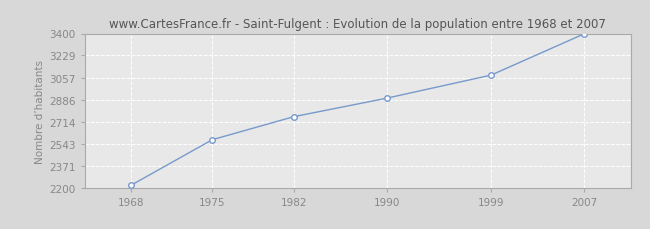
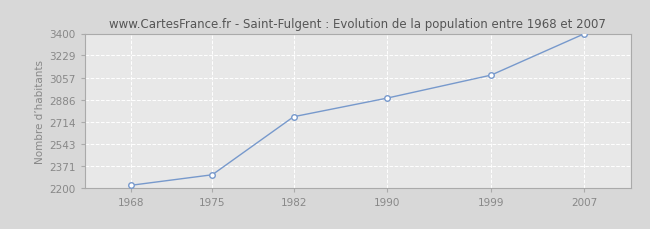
1975: 2570 -> 2300
